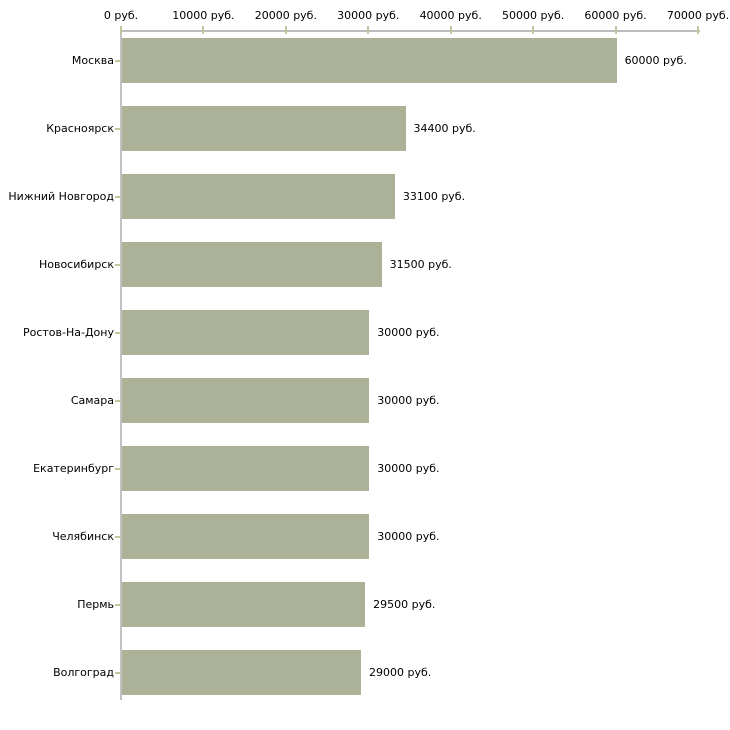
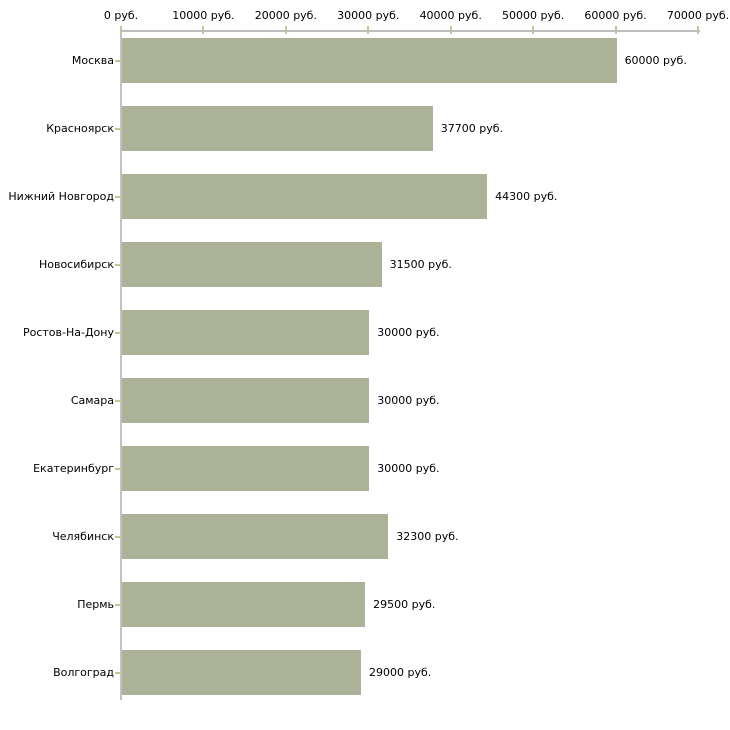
Красноярск: 34400 -> 37700
Нижний Новгород: 33100 -> 44300
Челябинск: 30000 -> 32300
